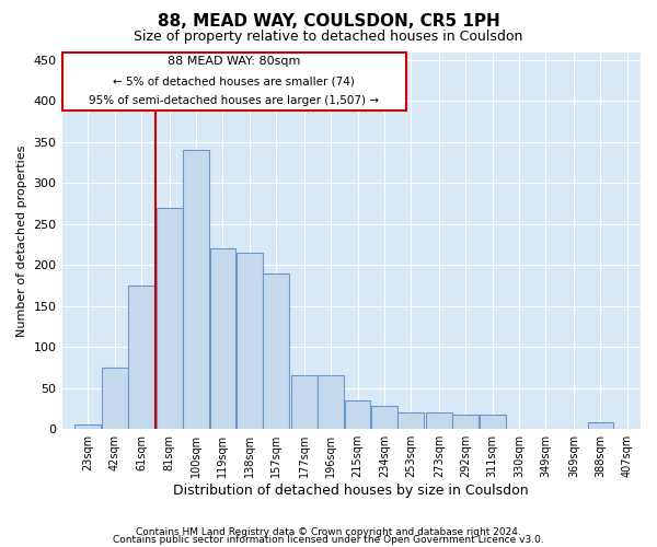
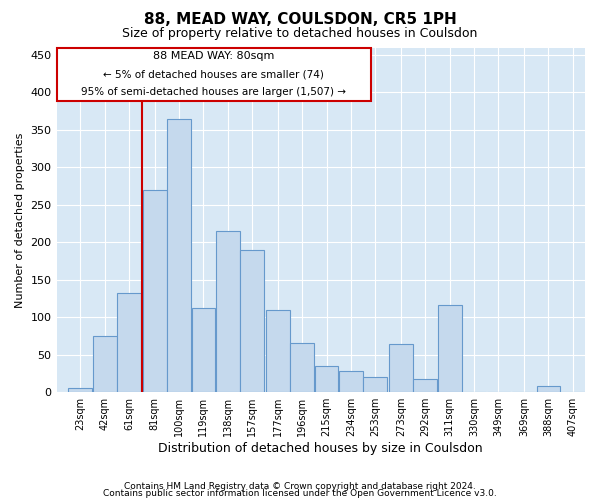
61sqm: 175 -> 132
100sqm: 340 -> 364
119sqm: 220 -> 112
177sqm: 65 -> 110
273sqm: 20 -> 64
311sqm: 18 -> 116
